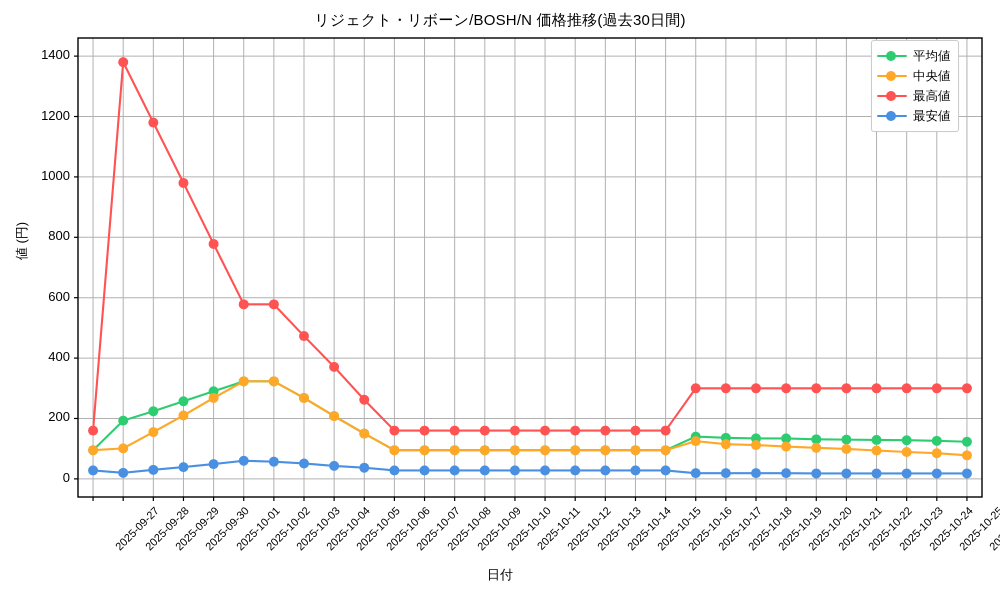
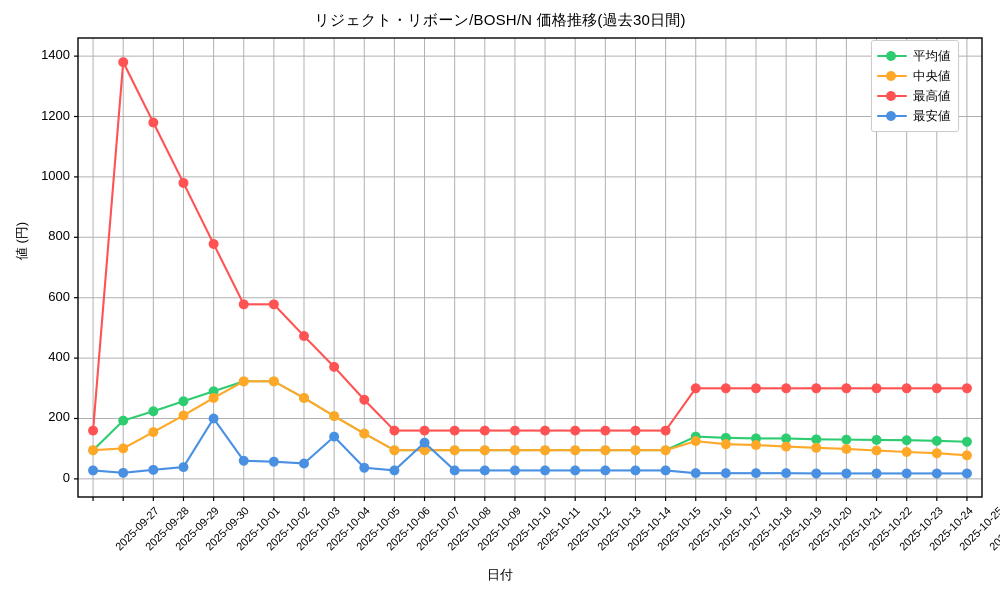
最安値/2025-10-01: 50 -> 200
最安値/2025-10-05: 40 -> 140
最安値/2025-10-08: 30 -> 120
